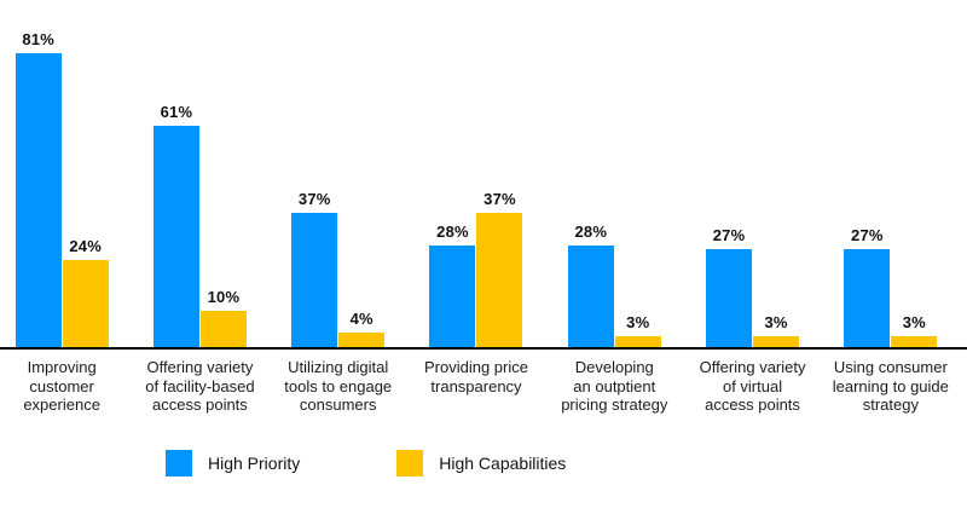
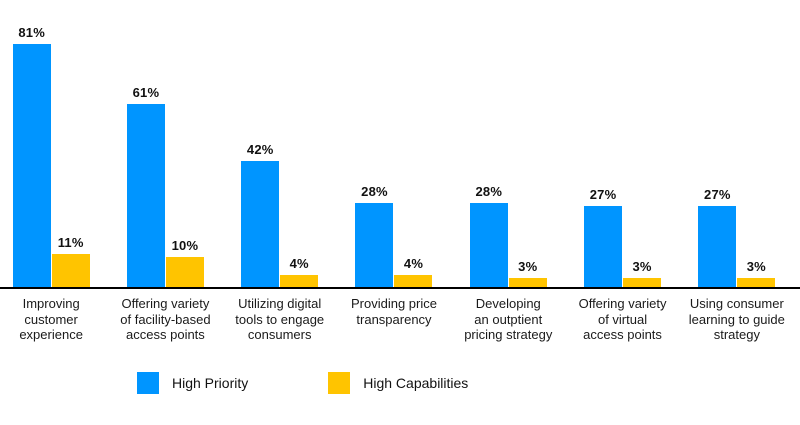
High Capabilities/Improving customer experience: 24% -> 11%
High Priority/Utilizing digital tools to engage consumers: 37% -> 42%
High Capabilities/Providing price transparency: 37% -> 4%
